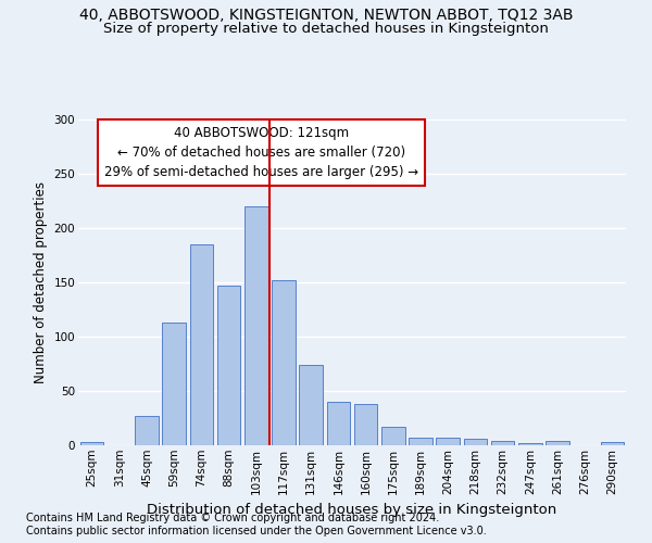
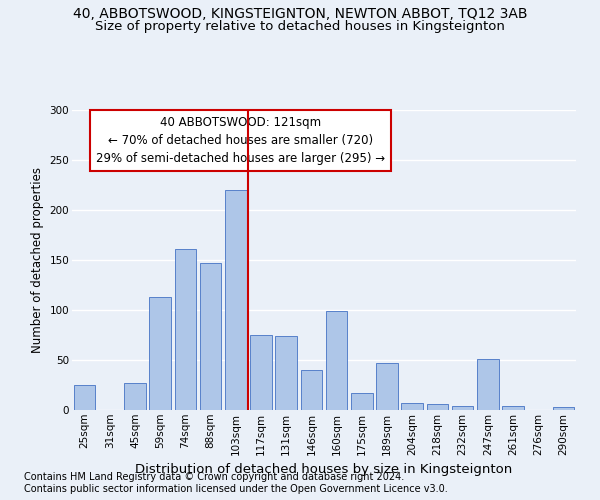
25sqm: 3 -> 25
74sqm: 185 -> 161
117sqm: 152 -> 75
160sqm: 38 -> 99
189sqm: 7 -> 47
247sqm: 2 -> 51
